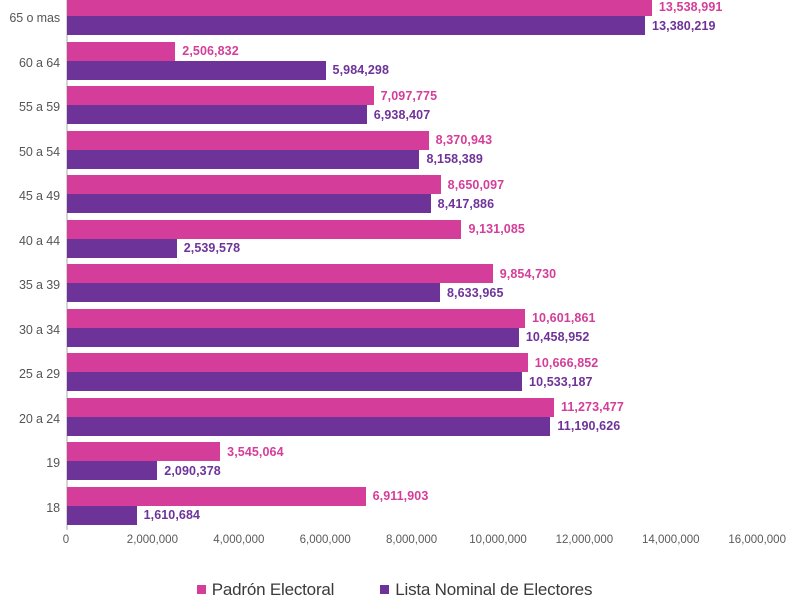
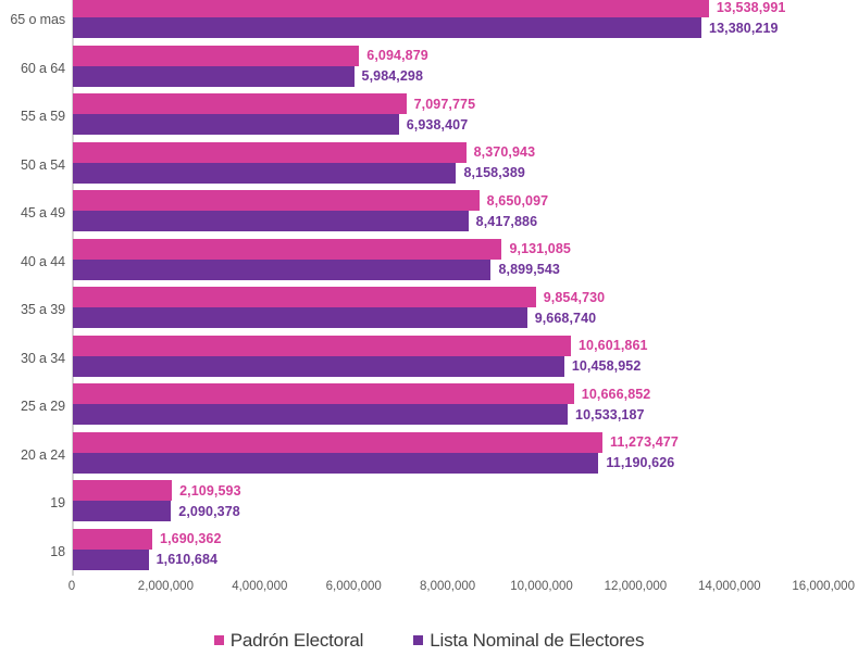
Padrón Electoral/60 a 64: 2,506,832 -> 6,094,879
Lista Nominal de Electores/40 a 44: 2,539,578 -> 8,899,543
Lista Nominal de Electores/35 a 39: 8,633,965 -> 9,668,740
Padrón Electoral/19: 3,545,064 -> 2,109,593
Padrón Electoral/18: 6,911,903 -> 1,690,362
